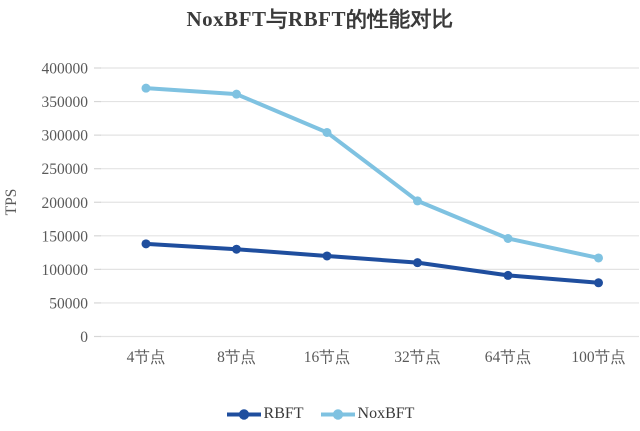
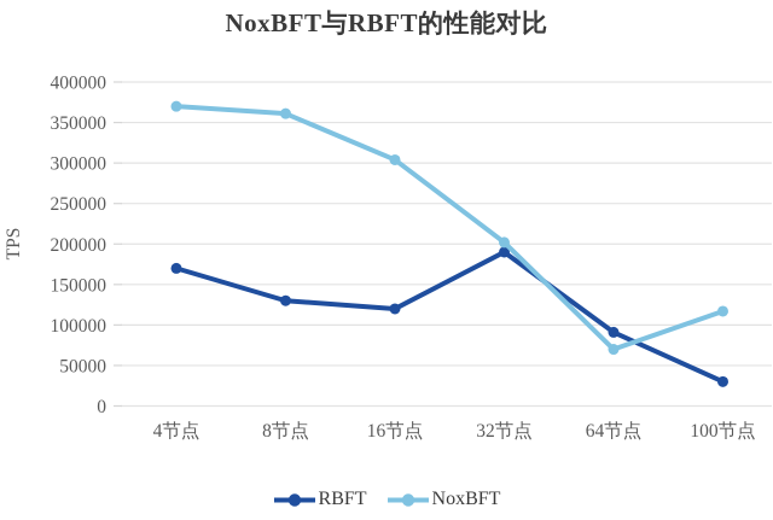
RBFT/4节点: 140000 -> 170000
RBFT/32节点: 110000 -> 190000
NoxBFT/64节点: 150000 -> 70000
RBFT/100节点: 80000 -> 30000
